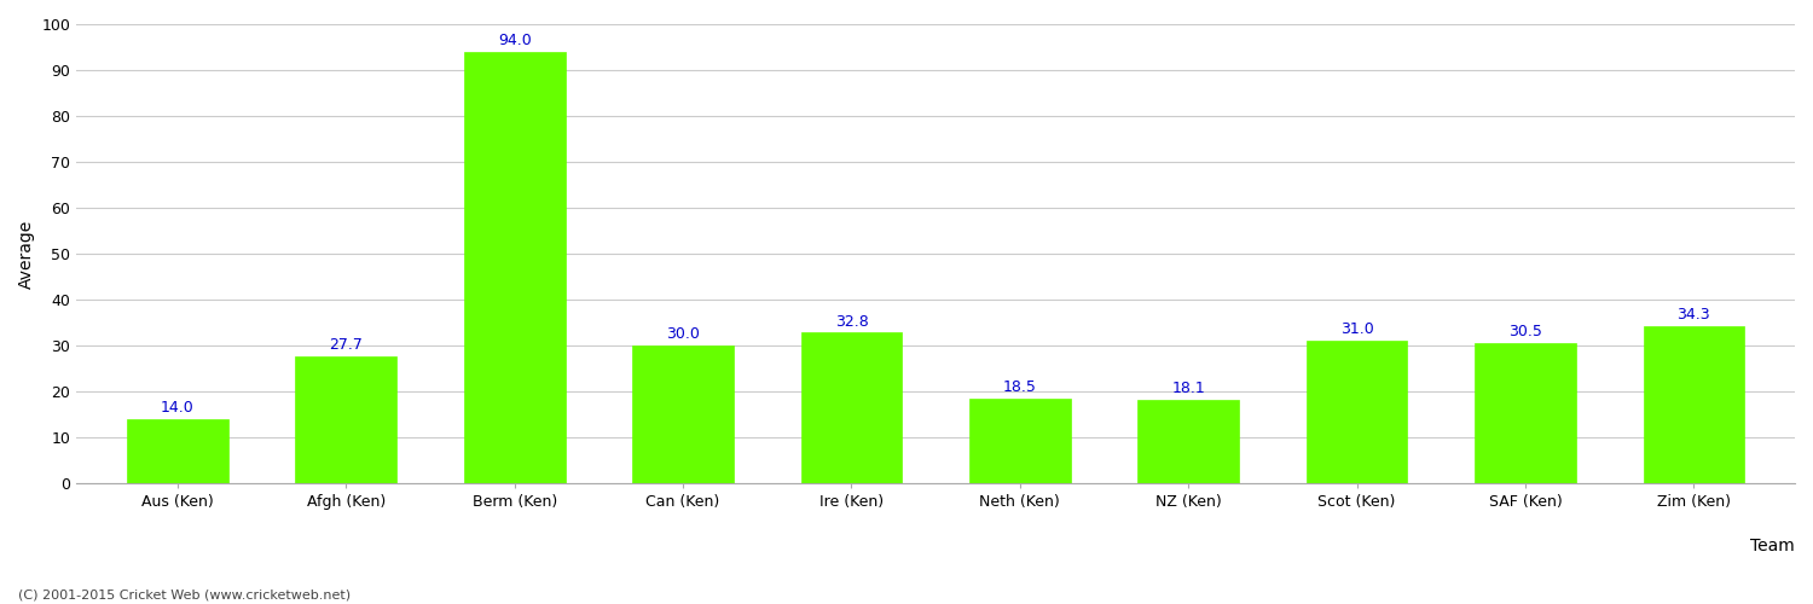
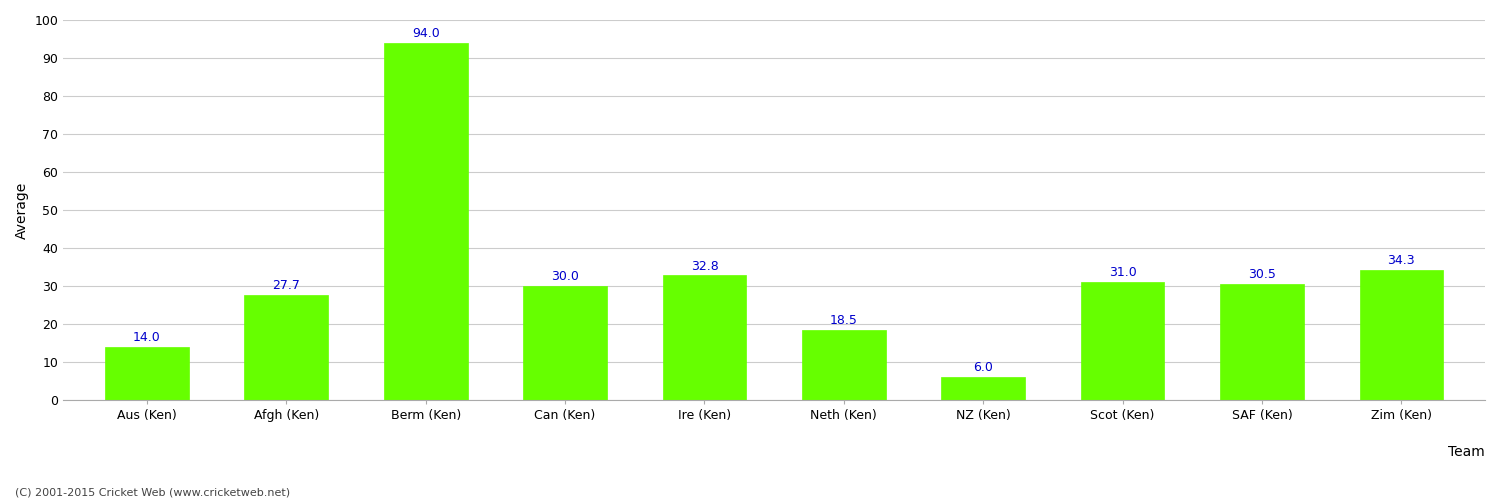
NZ (Ken): 18.1 -> 6.0
